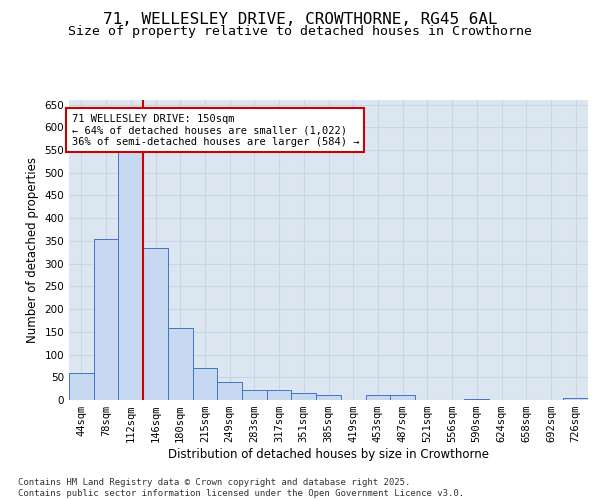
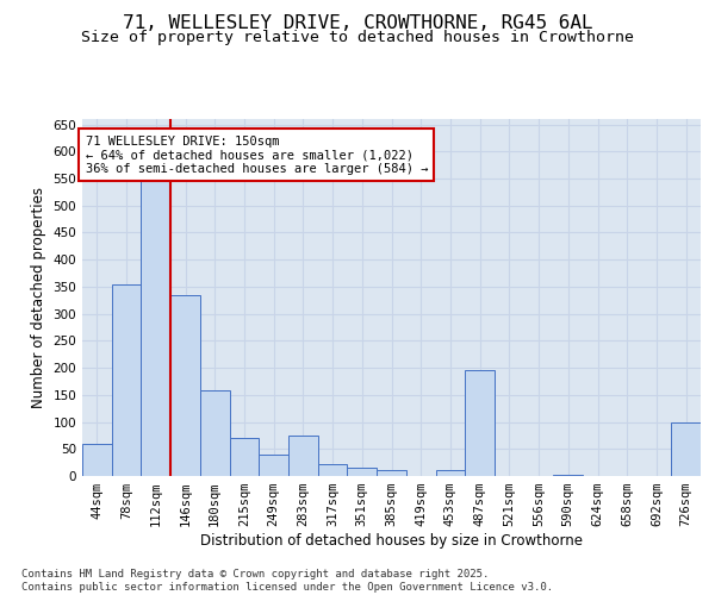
283sqm: 22 -> 75
487sqm: 10 -> 195
726sqm: 5 -> 100
